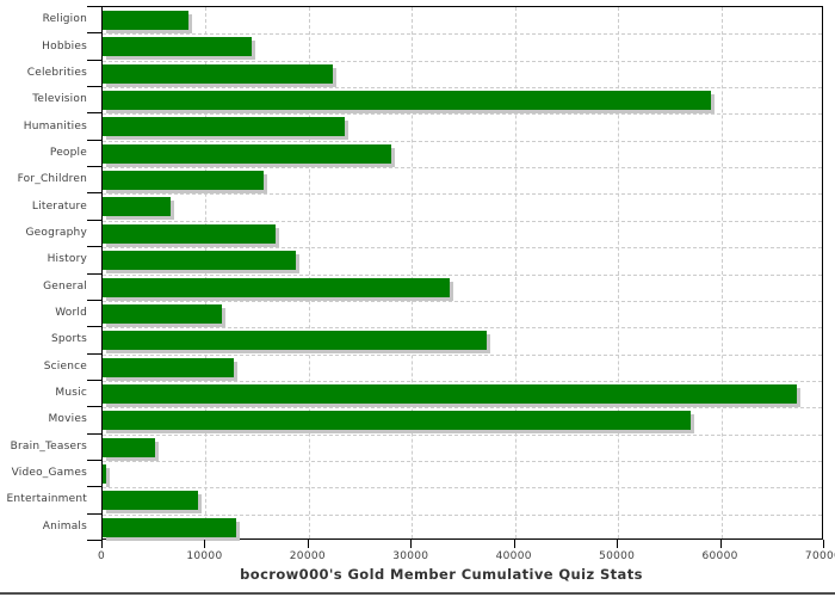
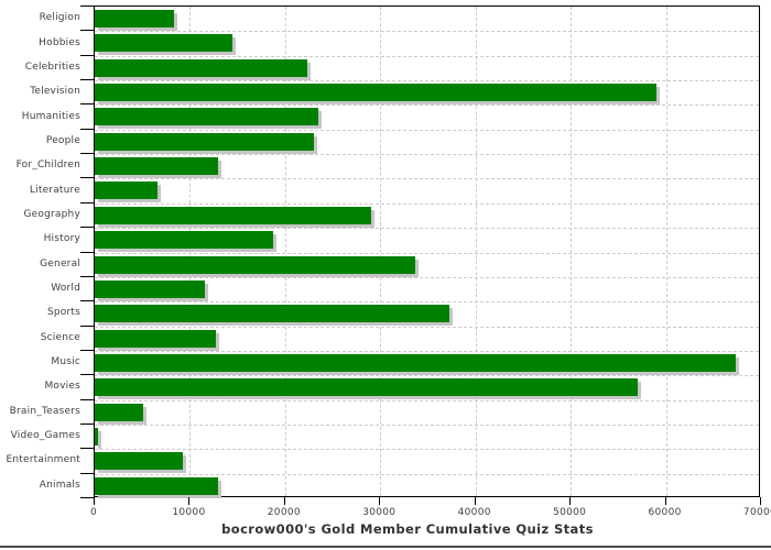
People: 28000 -> 23000
For_Children: 16000 -> 13000
Geography: 17000 -> 29000
